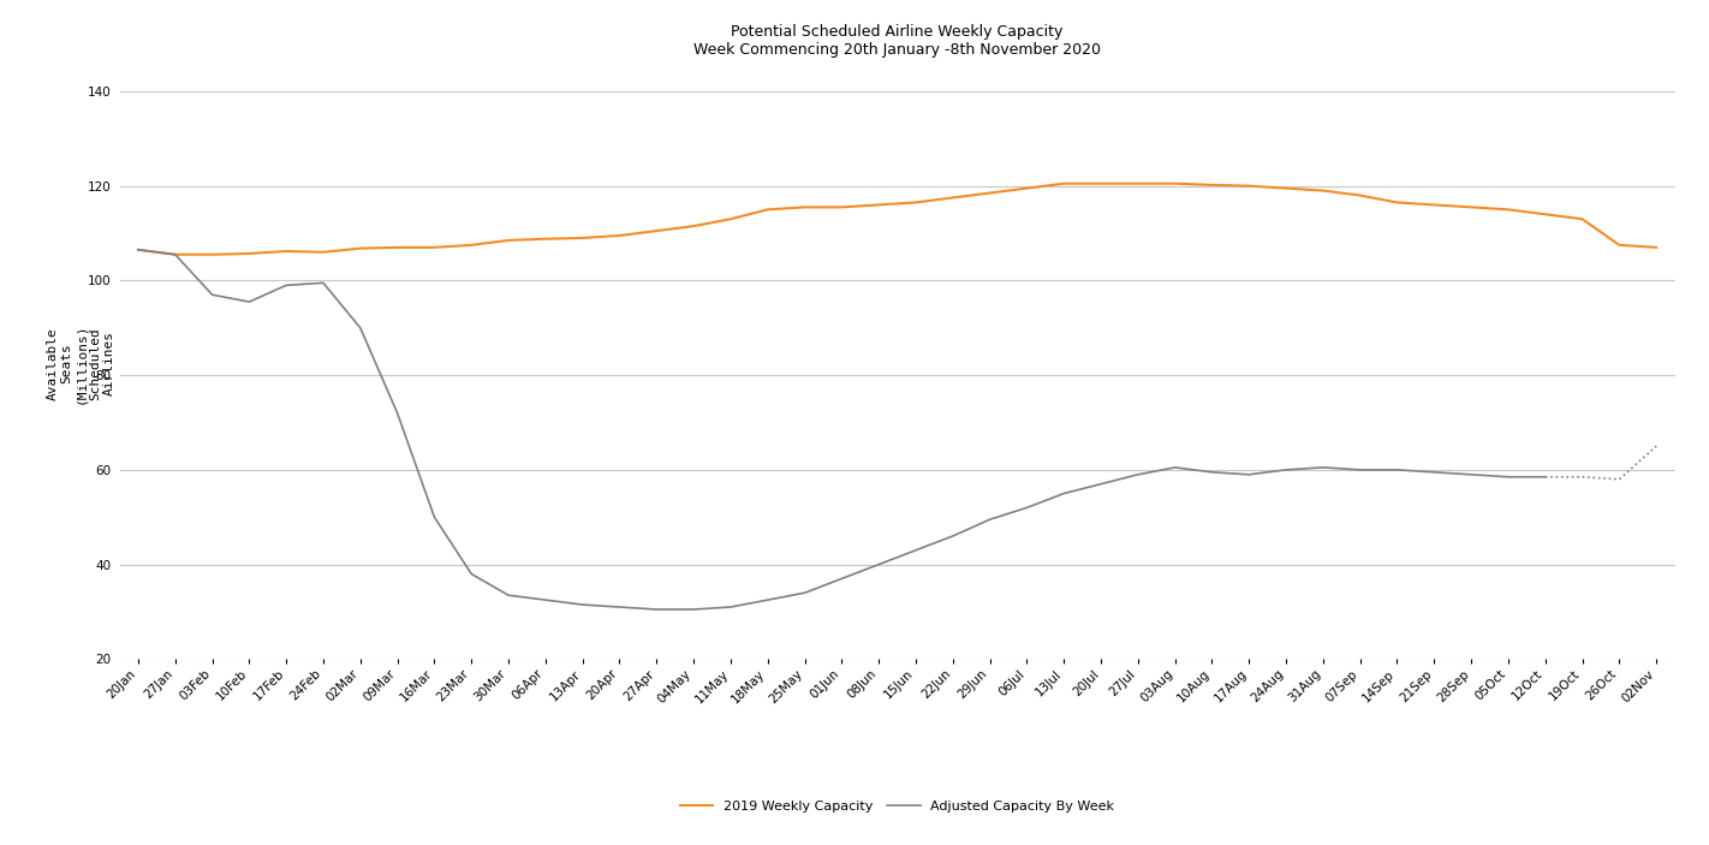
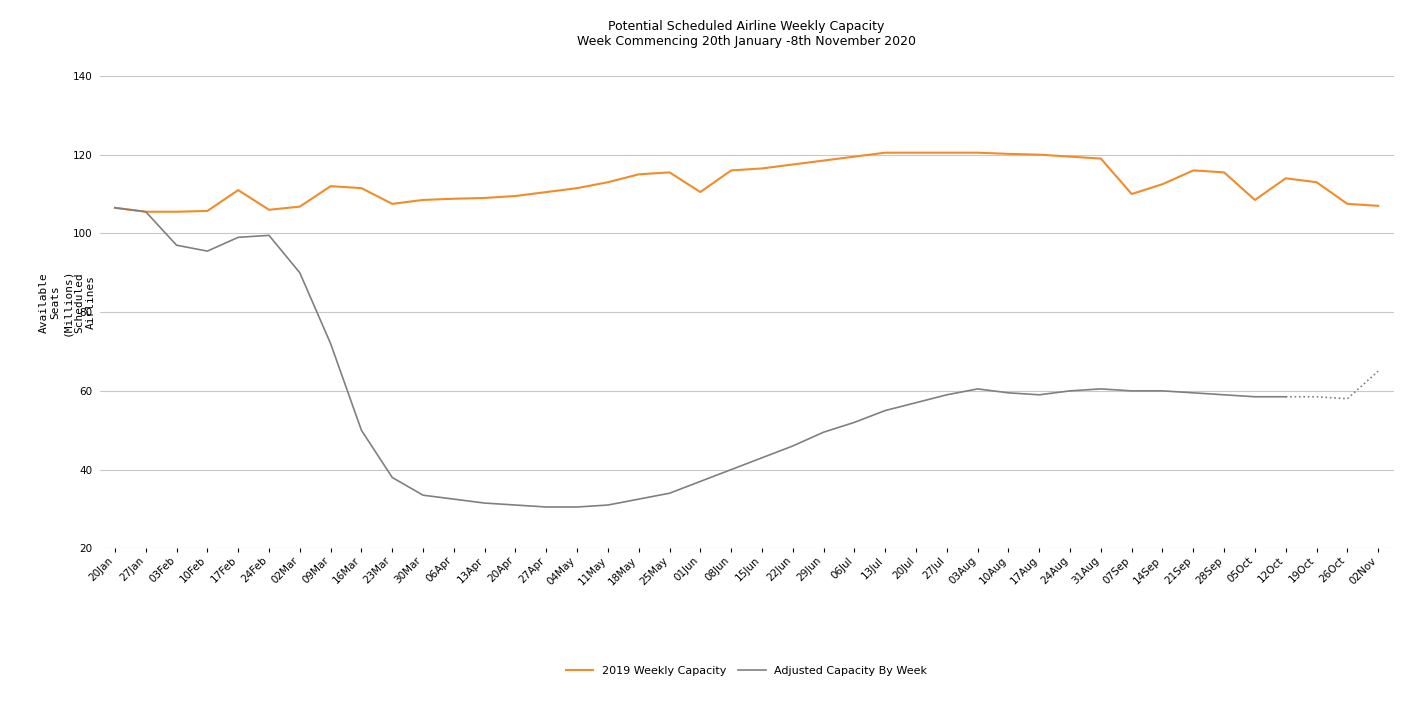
2019 Weekly Capacity/17Feb: 106.2 -> 111.0
2019 Weekly Capacity/09Mar: 107.0 -> 112.0
2019 Weekly Capacity/16Mar: 107.0 -> 111.5
2019 Weekly Capacity/01Jun: 115.5 -> 110.5
2019 Weekly Capacity/07Sep: 118.0 -> 110.0
2019 Weekly Capacity/14Sep: 116.5 -> 112.5
2019 Weekly Capacity/05Oct: 115.0 -> 108.5
